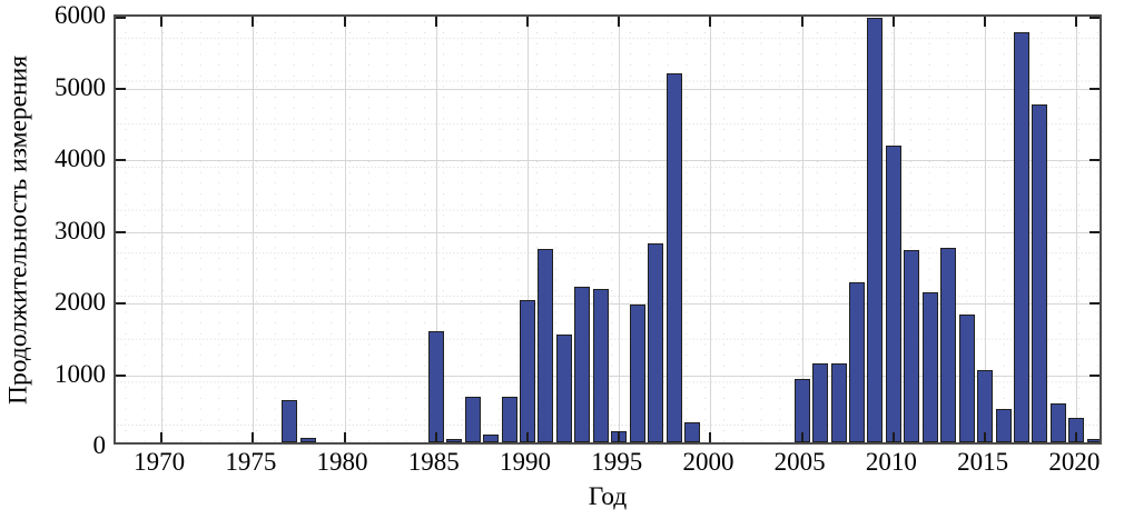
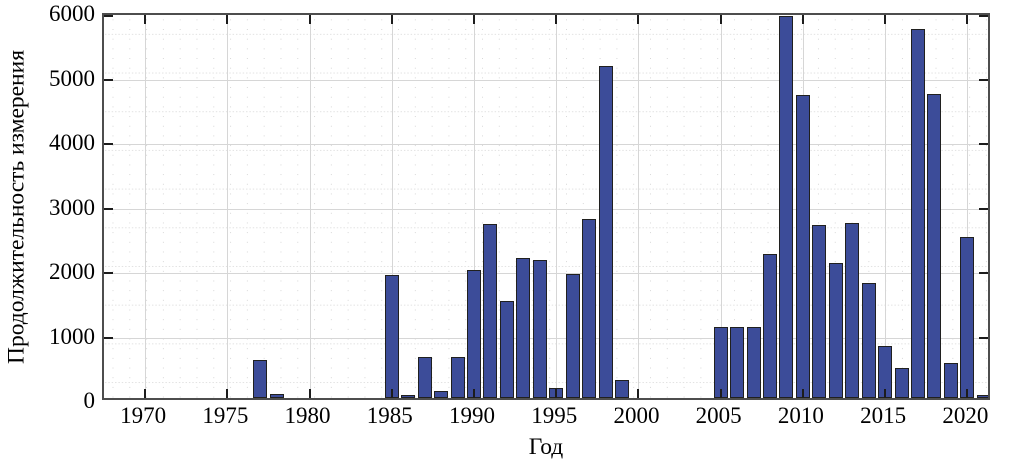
1985: 1600 -> 1900
2005: 900 -> 1100
2010: 4100 -> 4700
2015: 1000 -> 800
2020: 300 -> 2500
